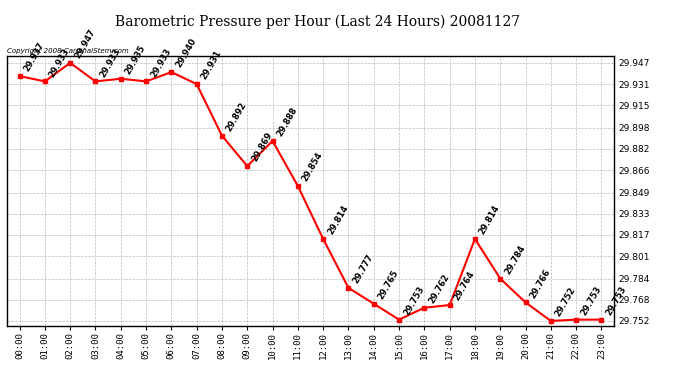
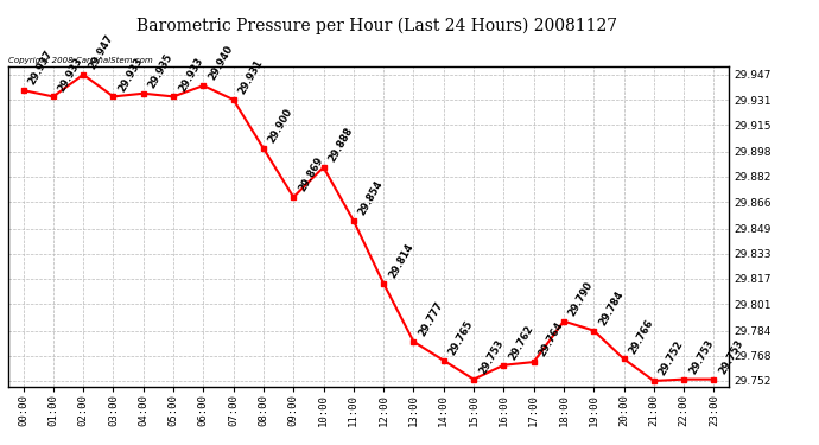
08:00: 29.892 -> 29.900
18:00: 29.814 -> 29.790
